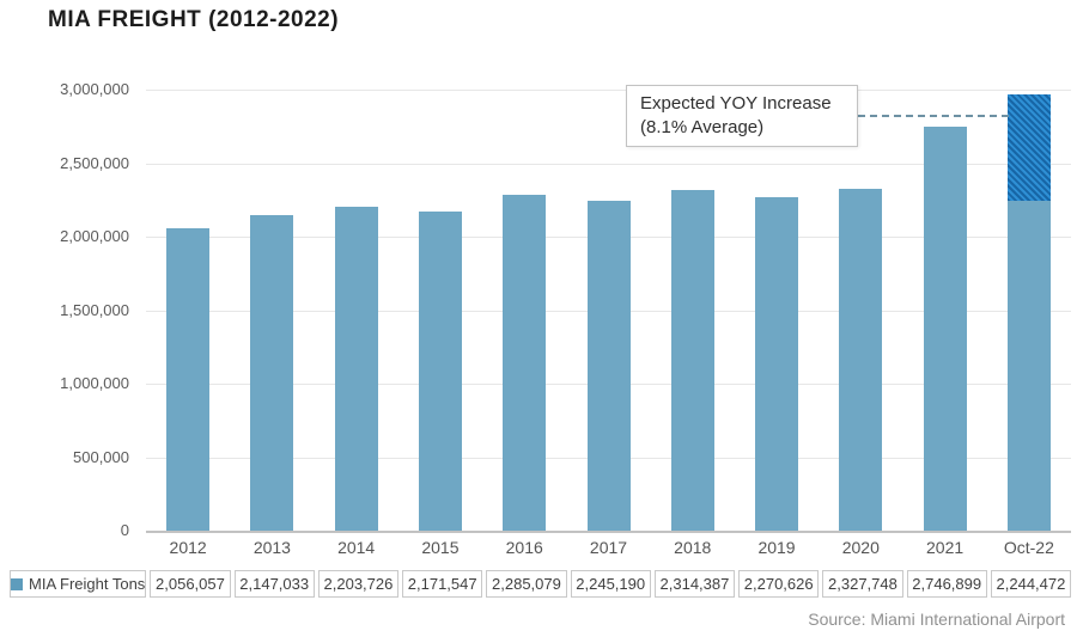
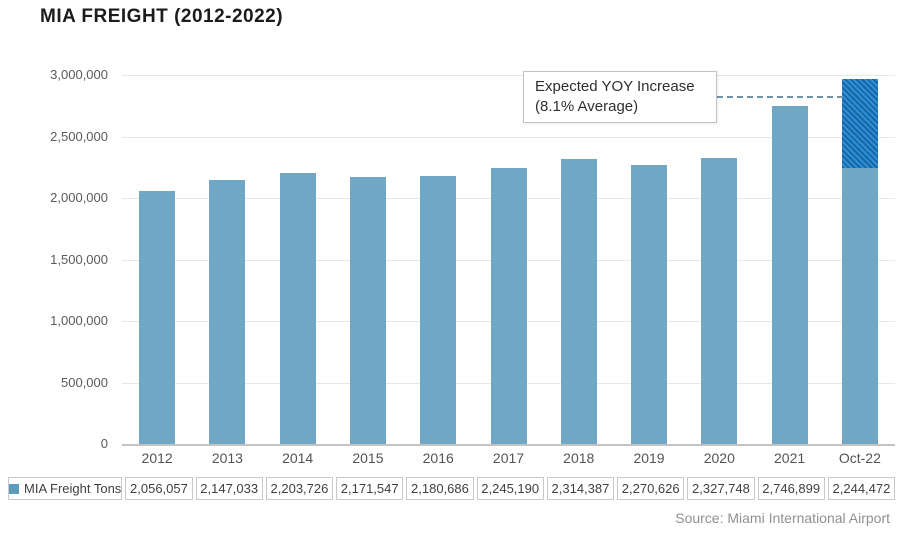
2016: 2,285,079 -> 2,180,686
